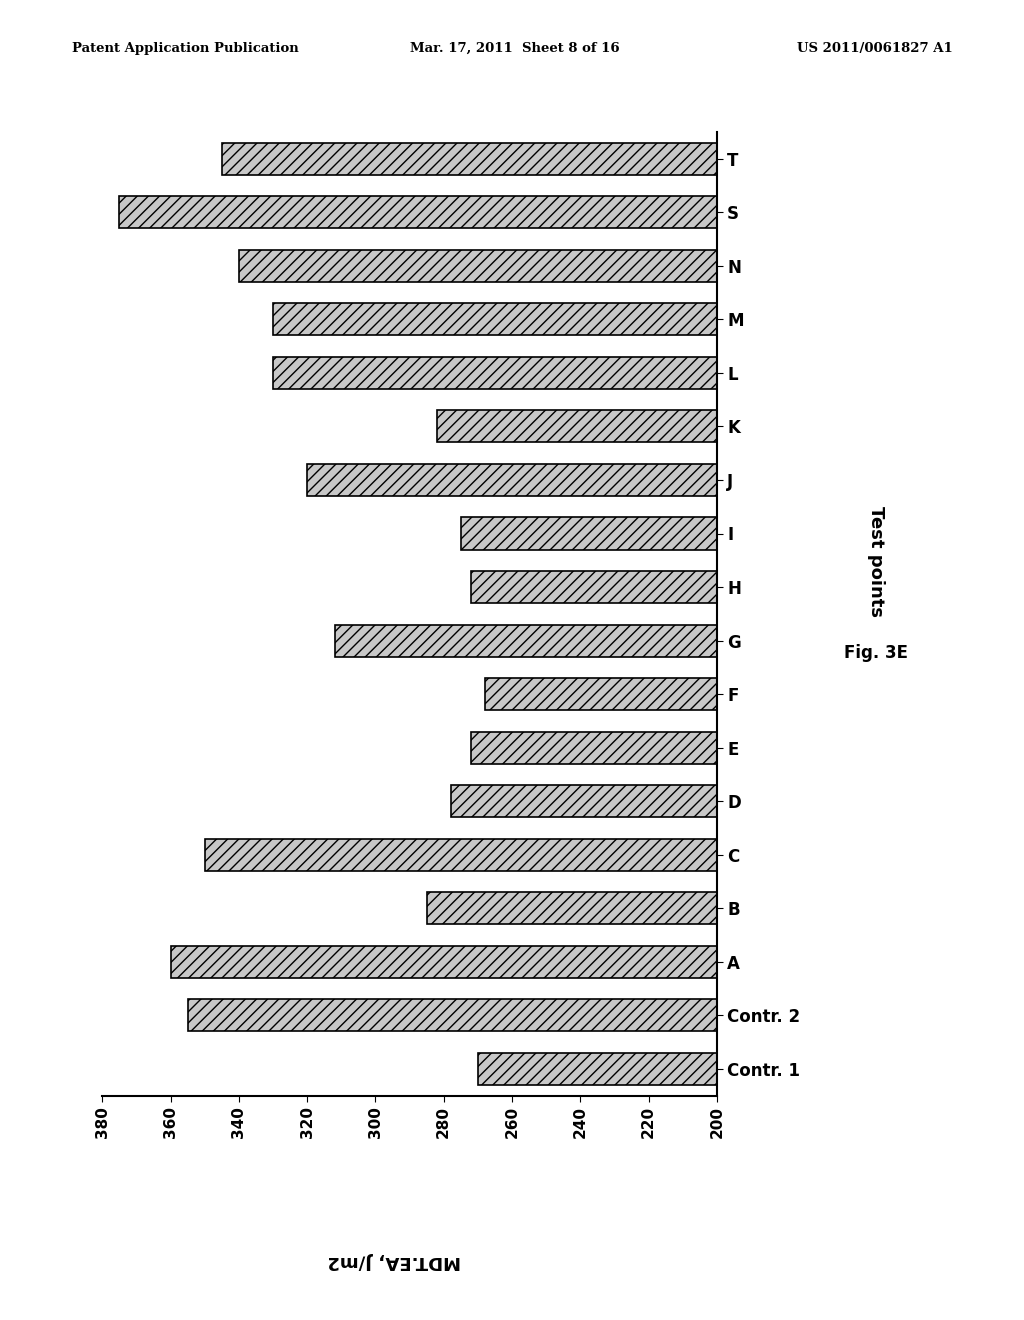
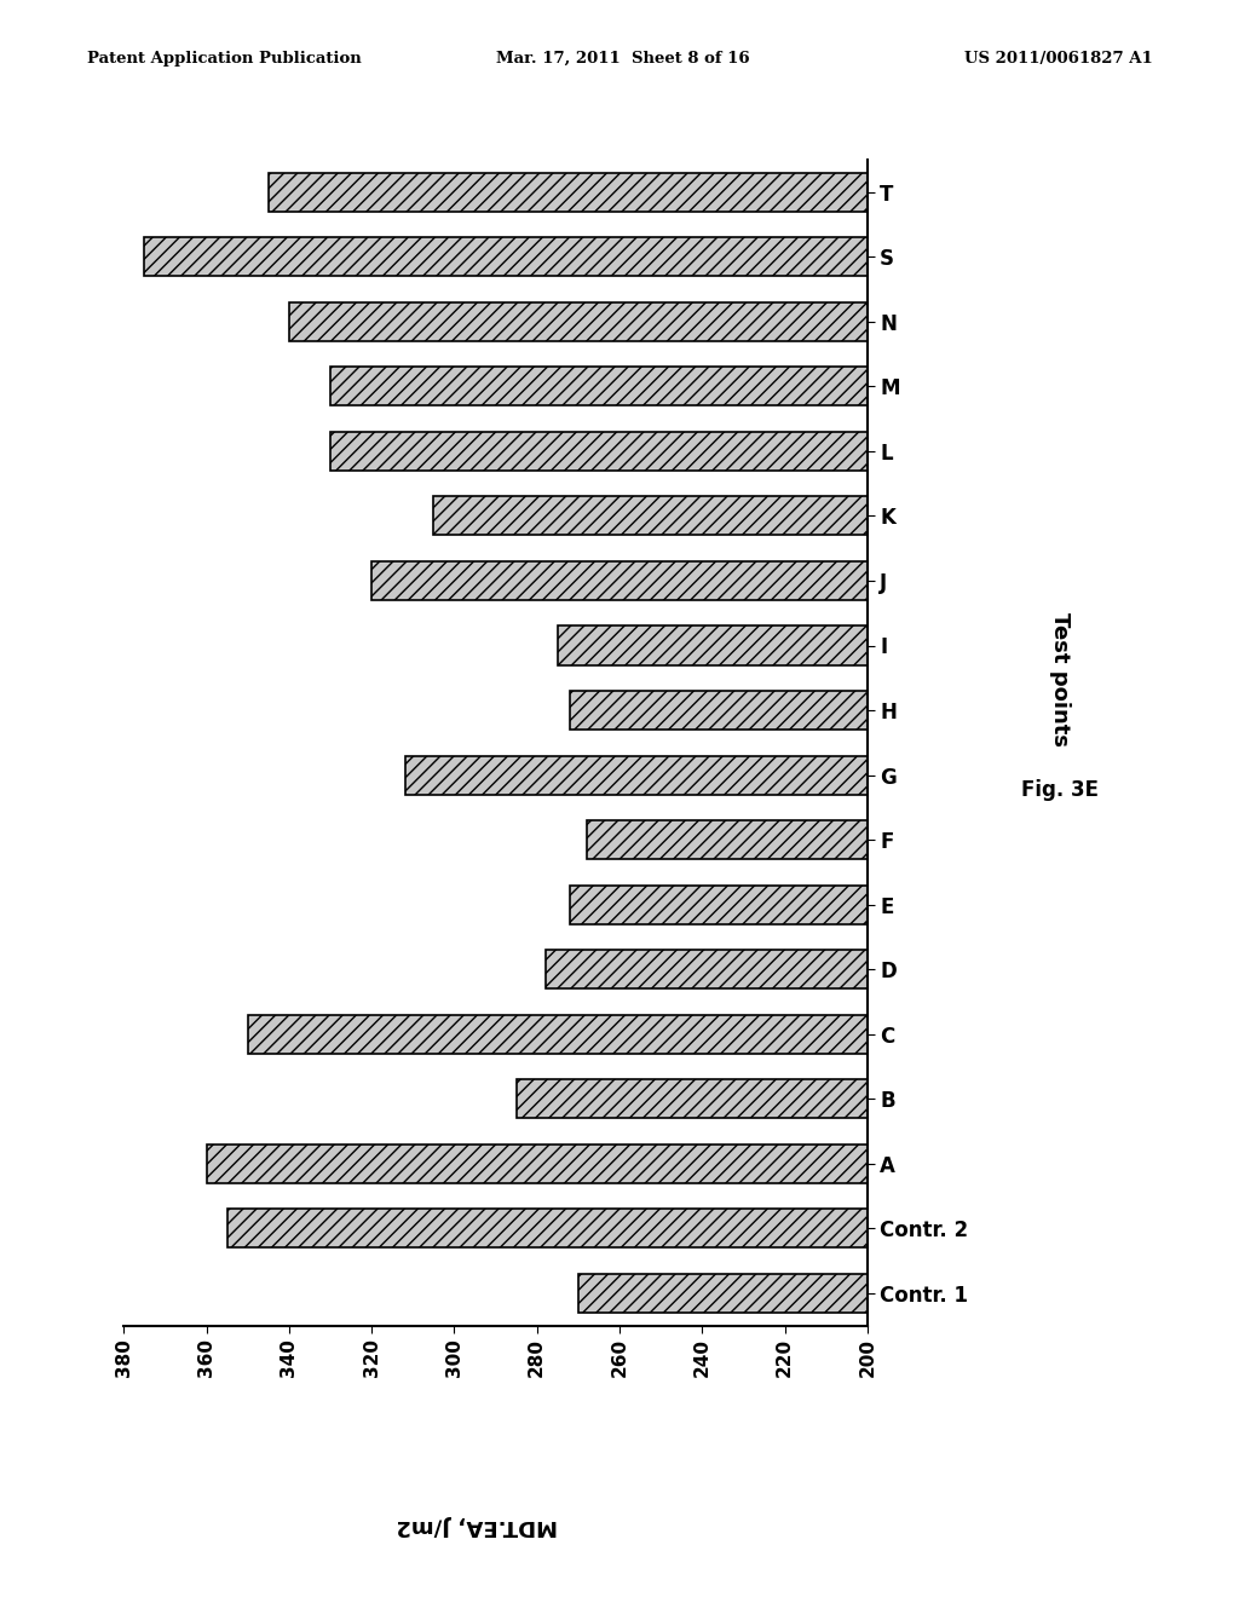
K: 282 -> 305
